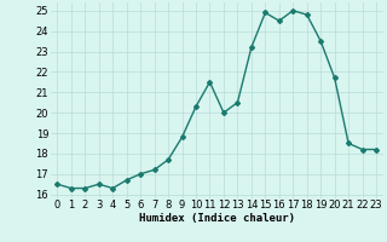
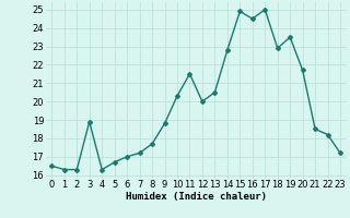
3: 16.5 -> 18.9
14: 23.2 -> 22.8
18: 24.8 -> 22.9
23: 18.2 -> 17.2
